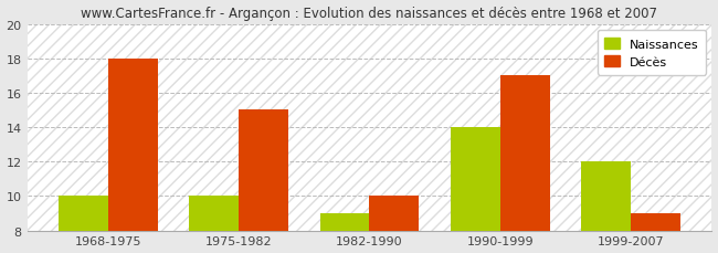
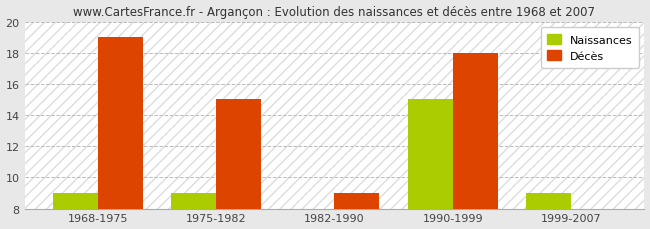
Naissances/1968-1975: 10 -> 9
Décès/1968-1975: 18 -> 19
Naissances/1975-1982: 10 -> 9
Naissances/1982-1990: 9 -> 8
Décès/1982-1990: 10 -> 9
Naissances/1990-1999: 14 -> 15
Décès/1990-1999: 17 -> 18
Naissances/1999-2007: 12 -> 9
Décès/1999-2007: 9 -> 8
